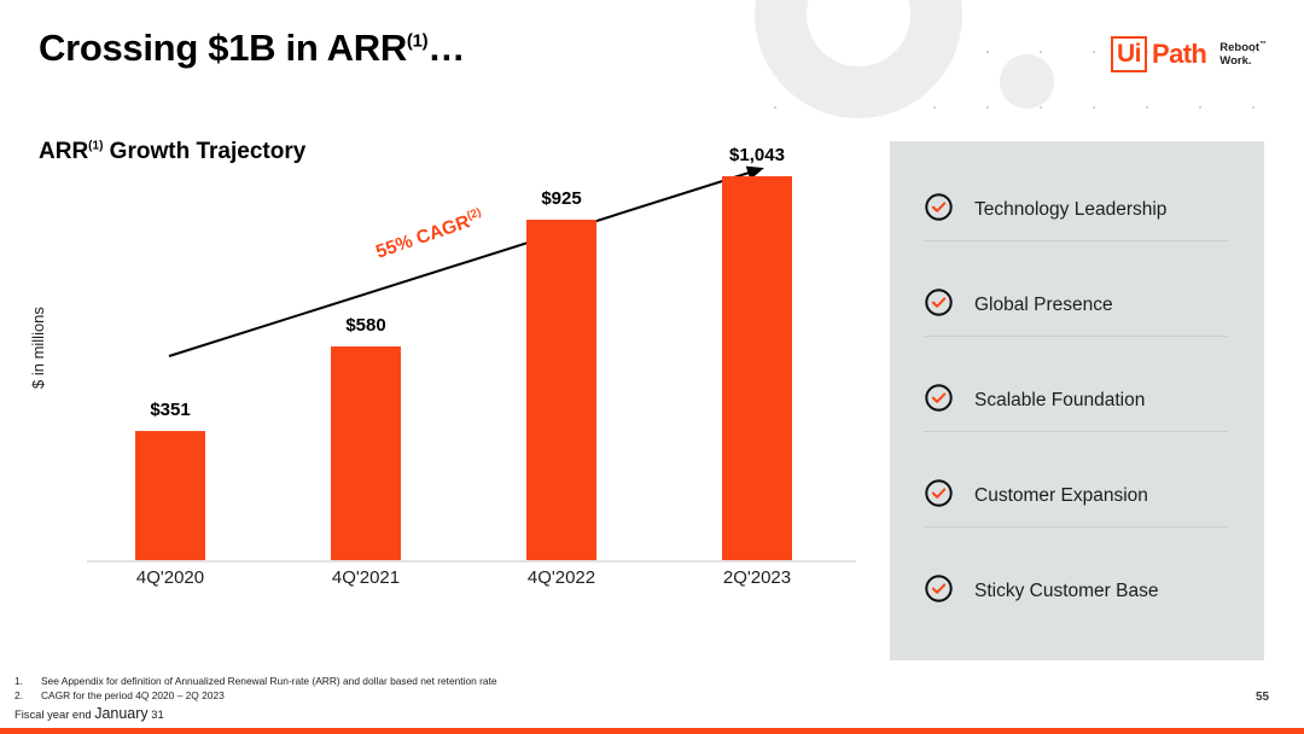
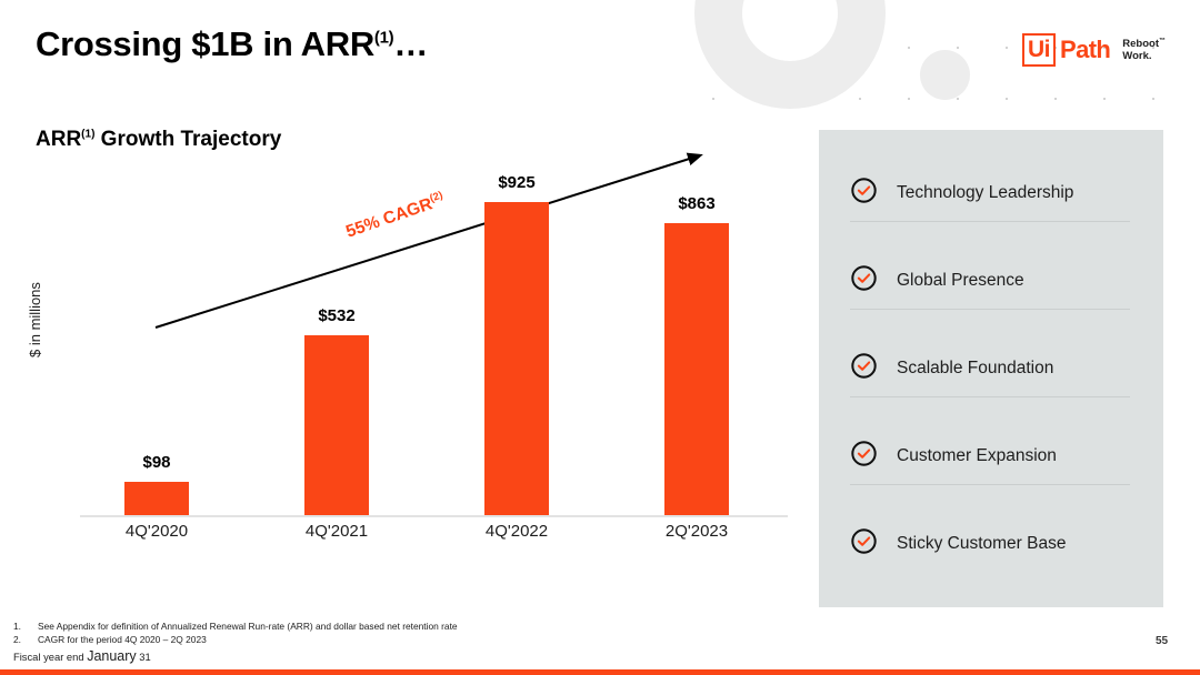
4Q'2020: $351 -> $98
4Q'2021: $580 -> $532
2Q'2023: $1,043 -> $863
